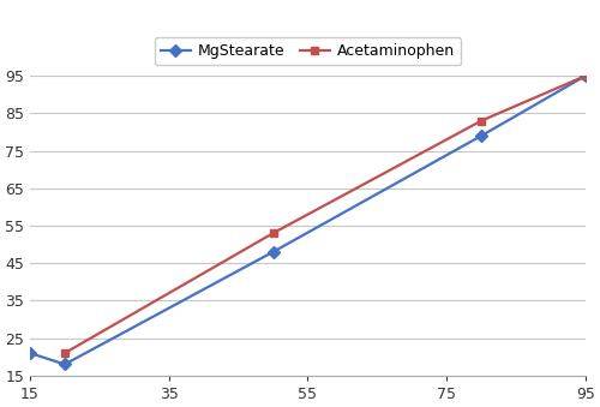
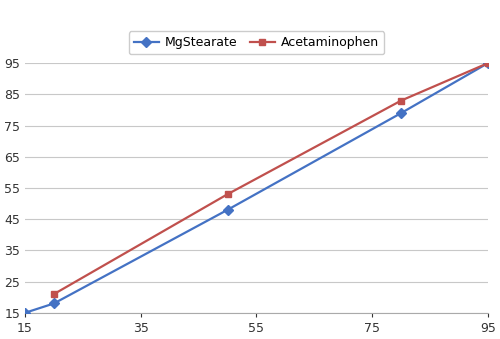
MgStearate/15: 21 -> 15
